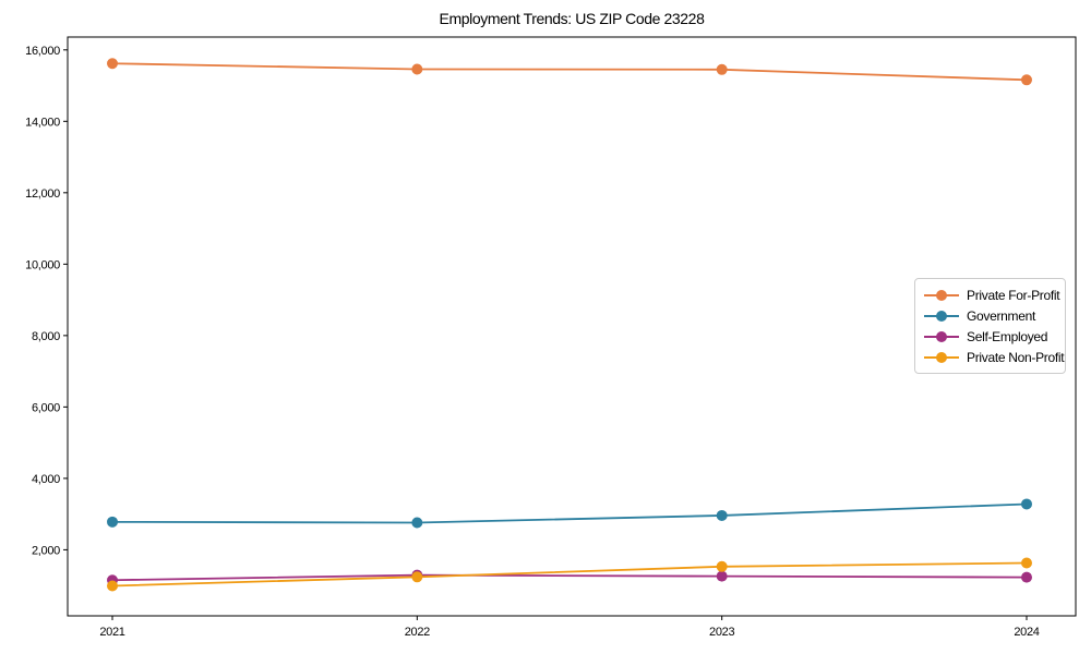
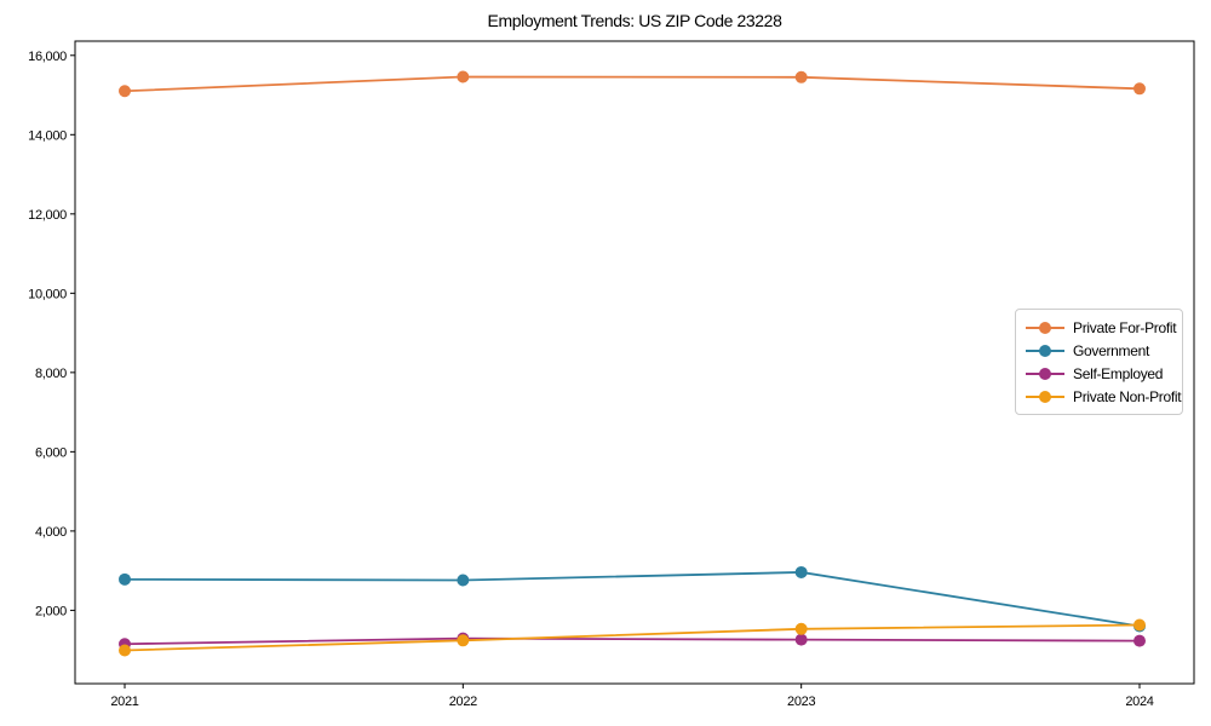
Private For-Profit/2021: 15600 -> 15100
Government/2024: 3300 -> 1600
